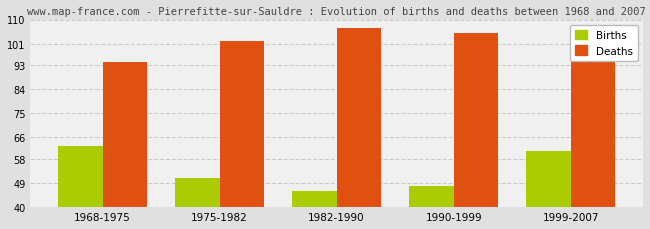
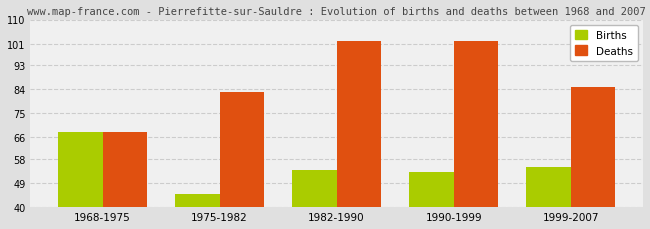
Births/1968-1975: 63 -> 68
Deaths/1968-1975: 94 -> 68
Births/1975-1982: 51 -> 45
Deaths/1975-1982: 102 -> 83
Births/1982-1990: 46 -> 54
Deaths/1982-1990: 107 -> 102
Births/1990-1999: 48 -> 53
Deaths/1990-1999: 105 -> 102
Births/1999-2007: 61 -> 55
Deaths/1999-2007: 95 -> 85
